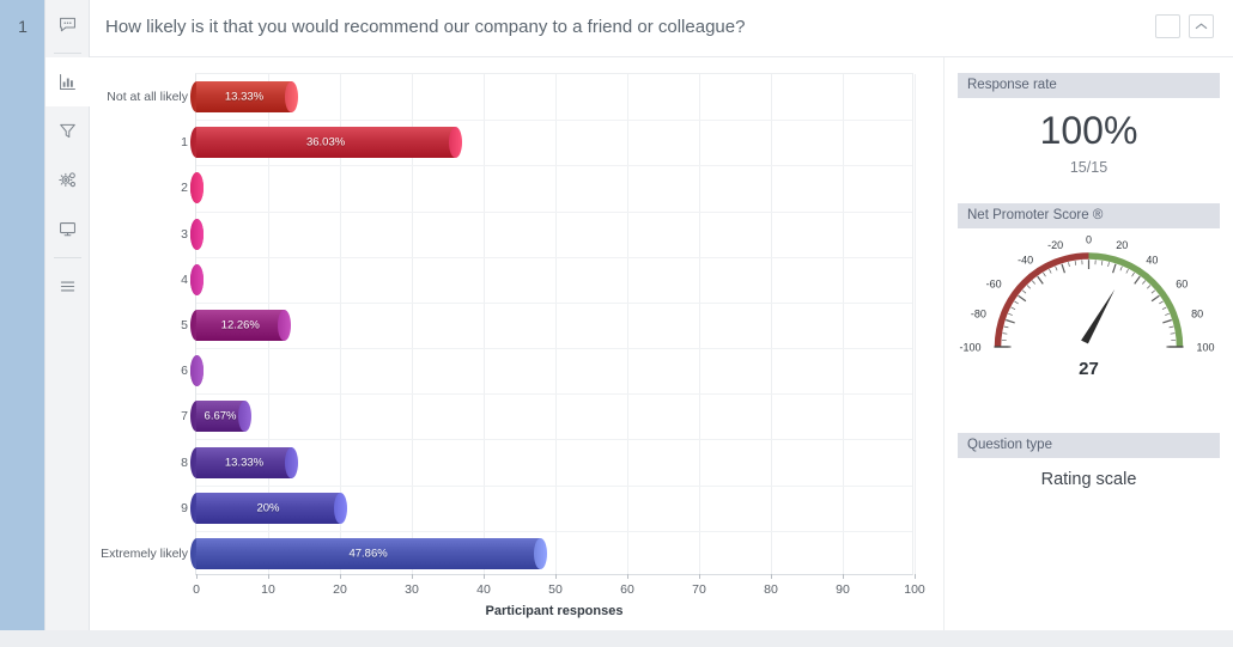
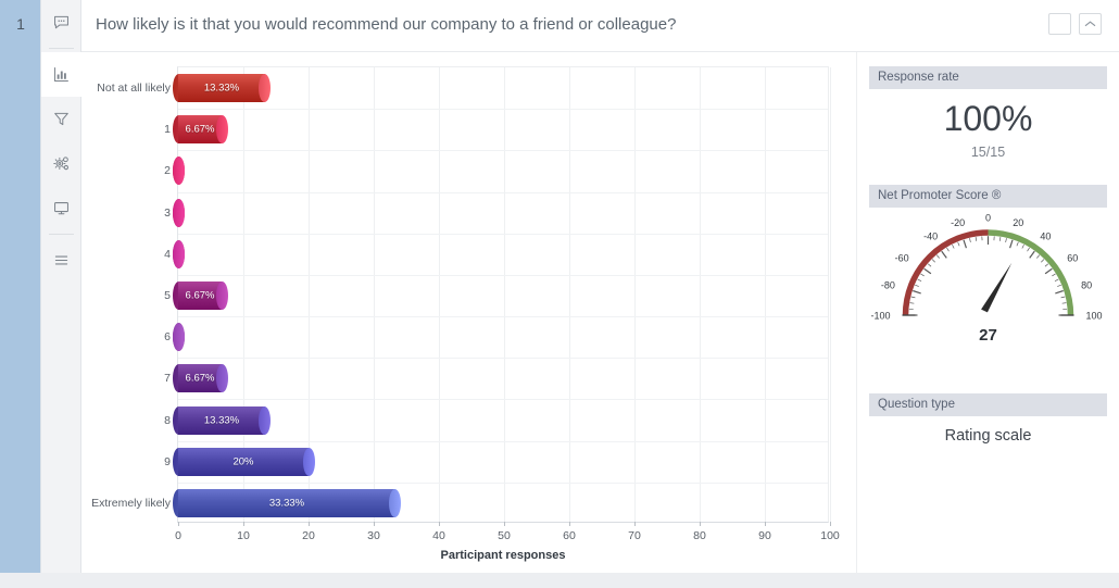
1: 36.03% -> 6.67%
5: 12.26% -> 6.67%
Extremely likely: 47.86% -> 33.33%
